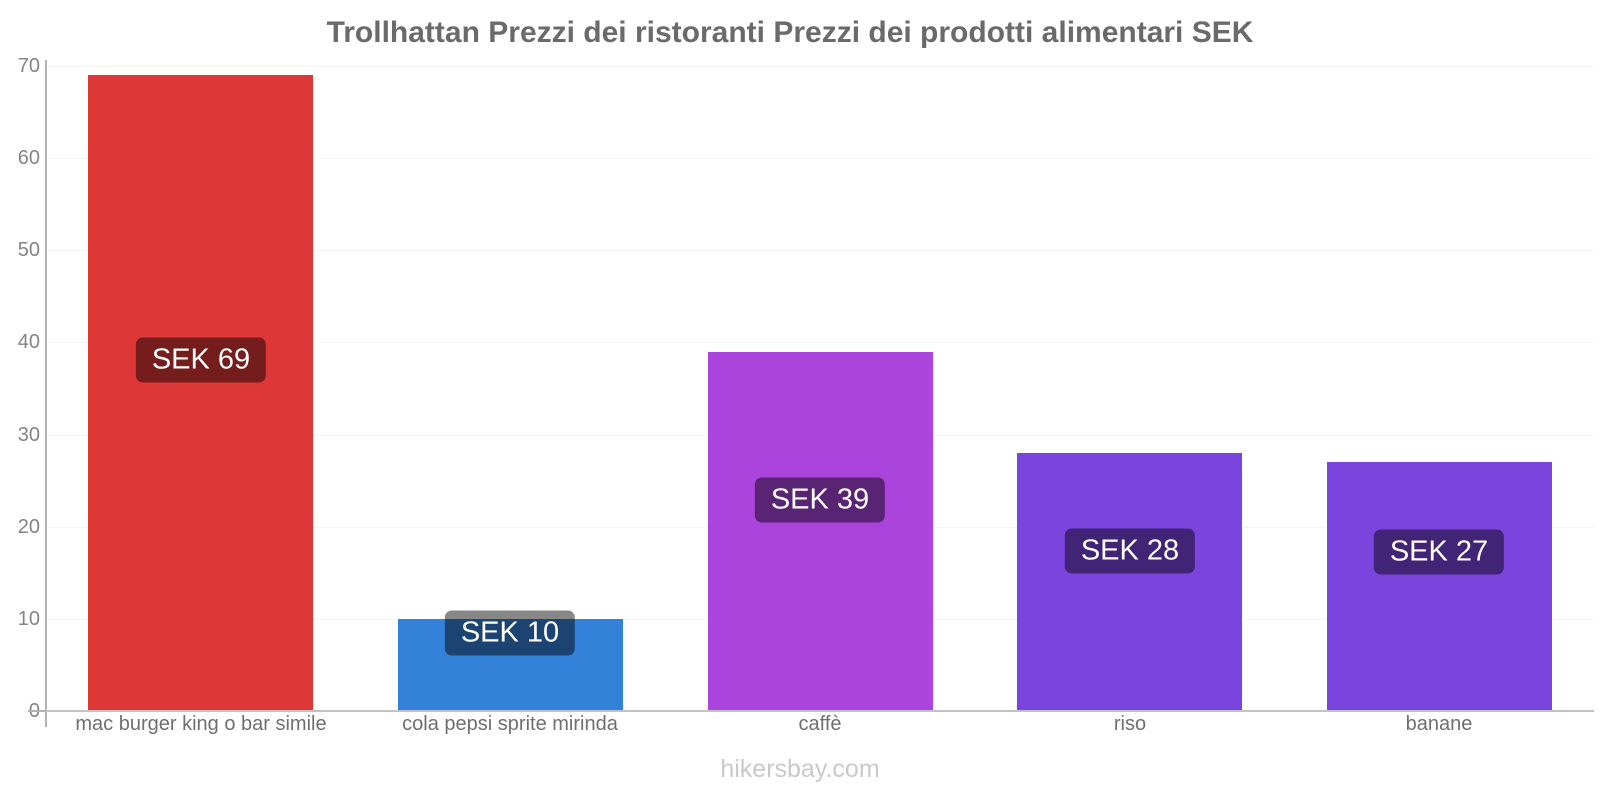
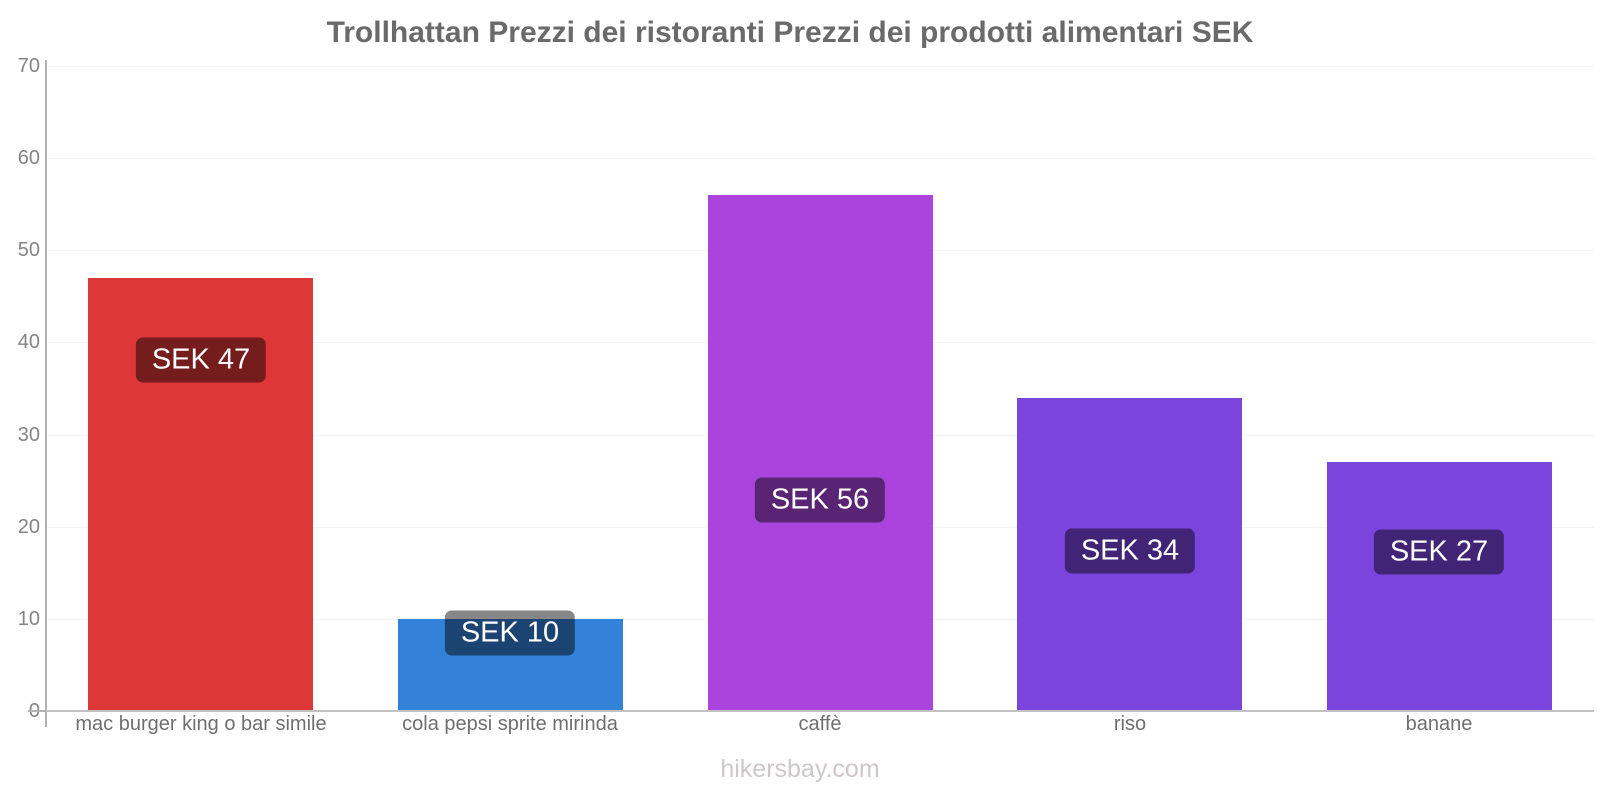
mac burger king o bar simile: 69 -> 47
caffè: 39 -> 56
riso: 28 -> 34
